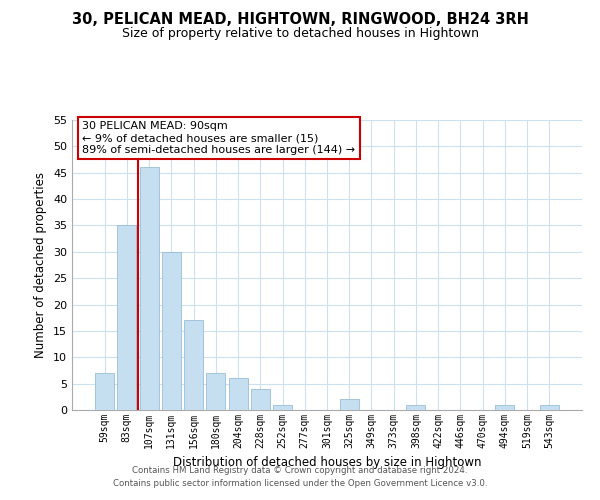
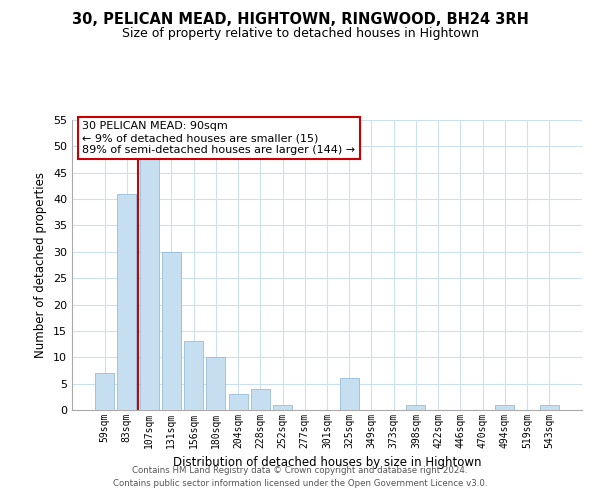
83sqm: 35 -> 41
107sqm: 46 -> 48
156sqm: 17 -> 13
180sqm: 7 -> 10
204sqm: 6 -> 3
325sqm: 2 -> 6
